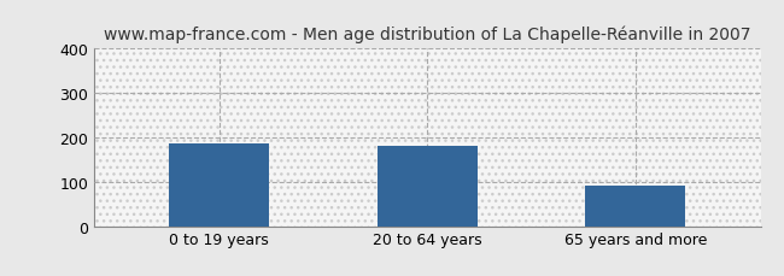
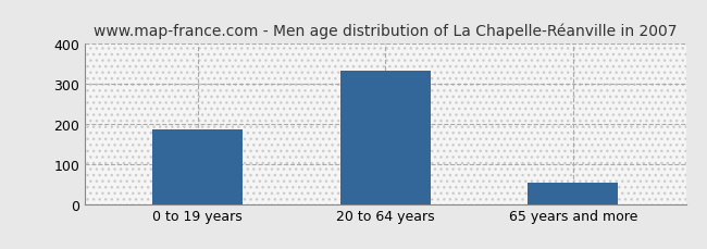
20 to 64 years: 180 -> 333
65 years and more: 90 -> 52
